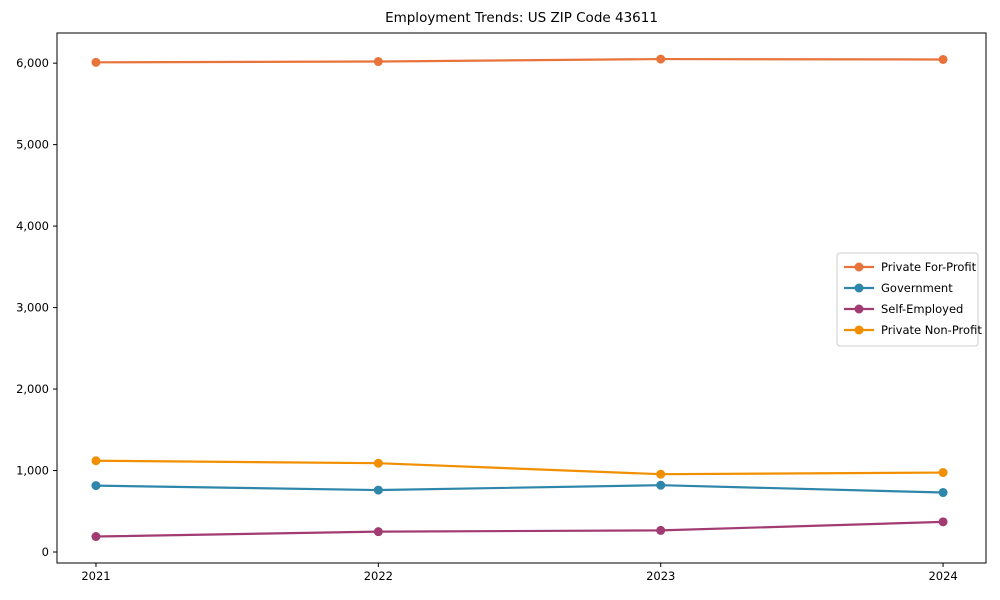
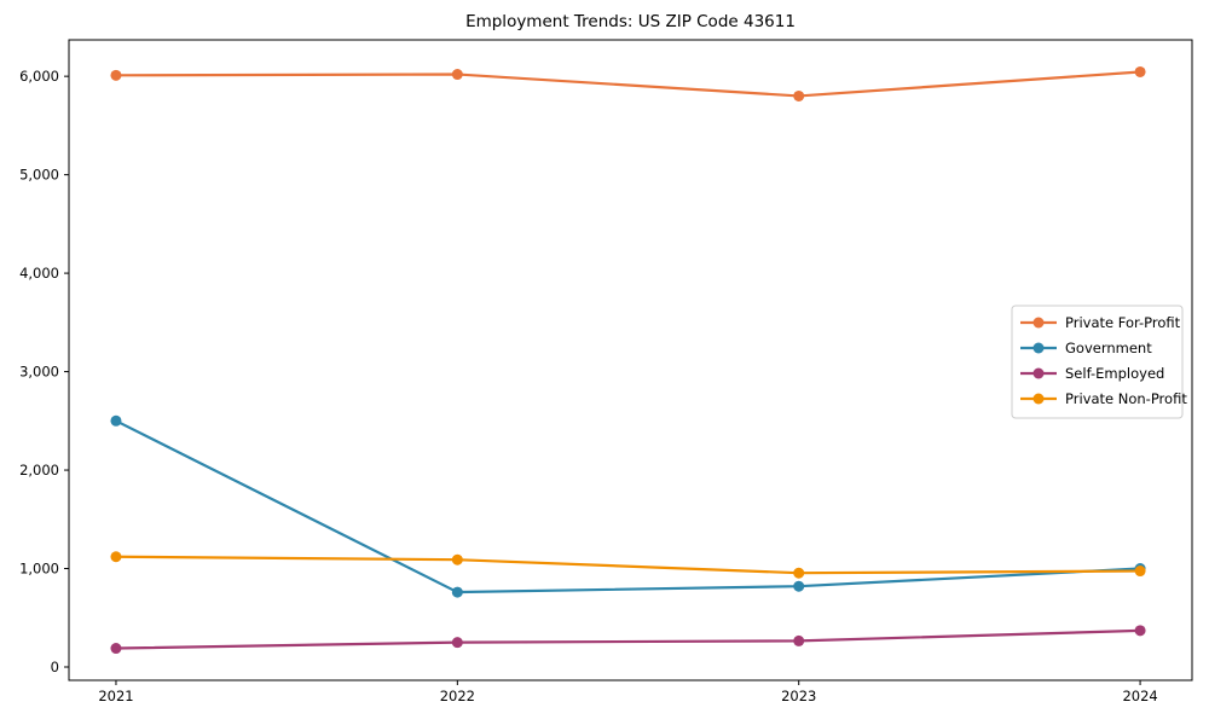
Government/2021: 800 -> 2500
Private For-Profit/2023: 6000 -> 5800
Government/2024: 700 -> 1000
